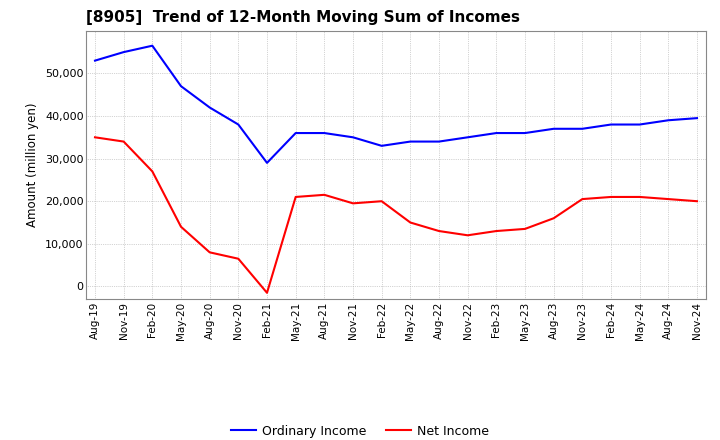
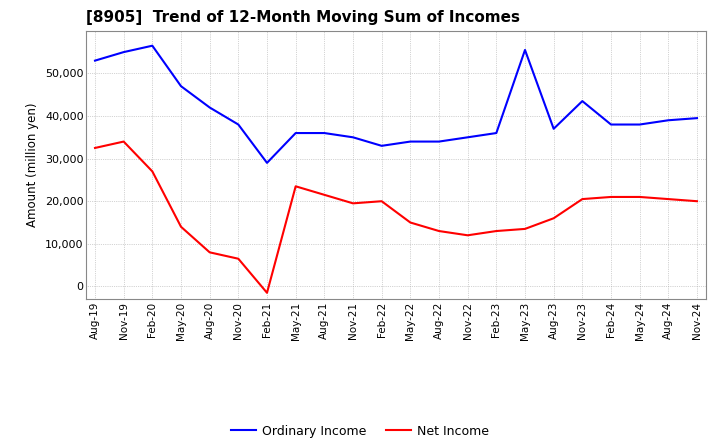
Net Income/Aug-19: 35,000 -> 32,500
Net Income/May-21: 21,000 -> 23,500
Ordinary Income/May-23: 36,000 -> 55,500
Ordinary Income/Nov-23: 37,000 -> 43,500
